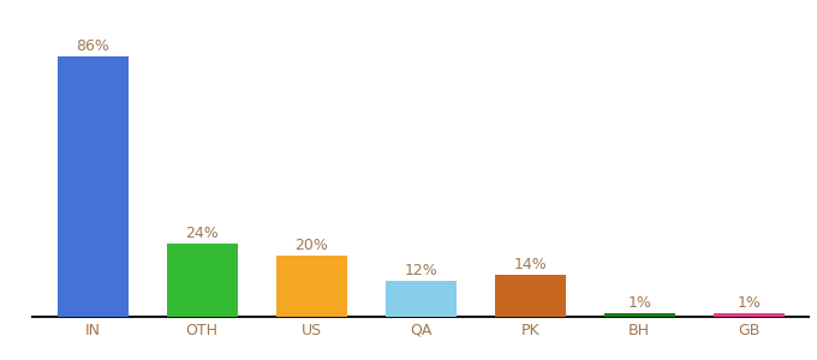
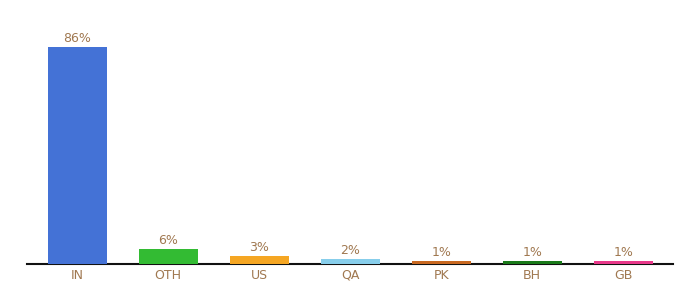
OTH: 24% -> 6%
US: 20% -> 3%
QA: 12% -> 2%
PK: 14% -> 1%
